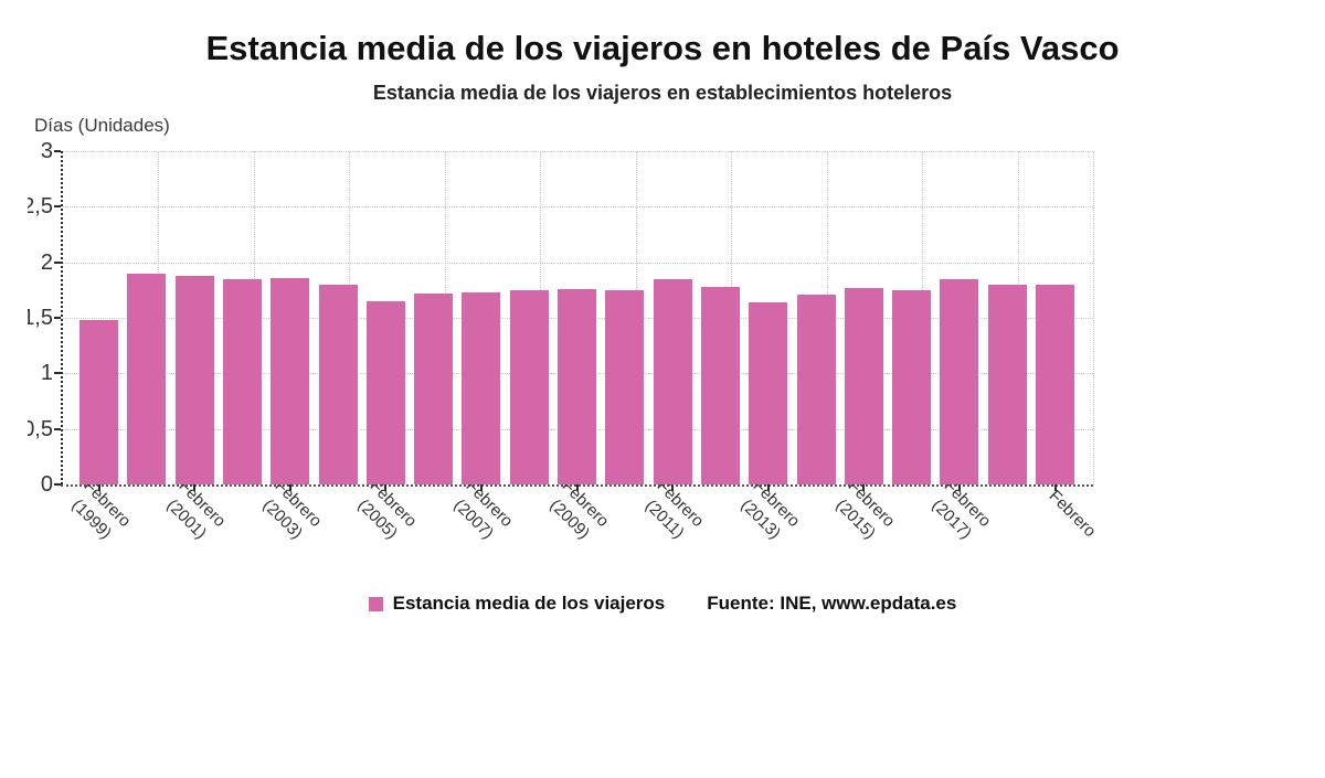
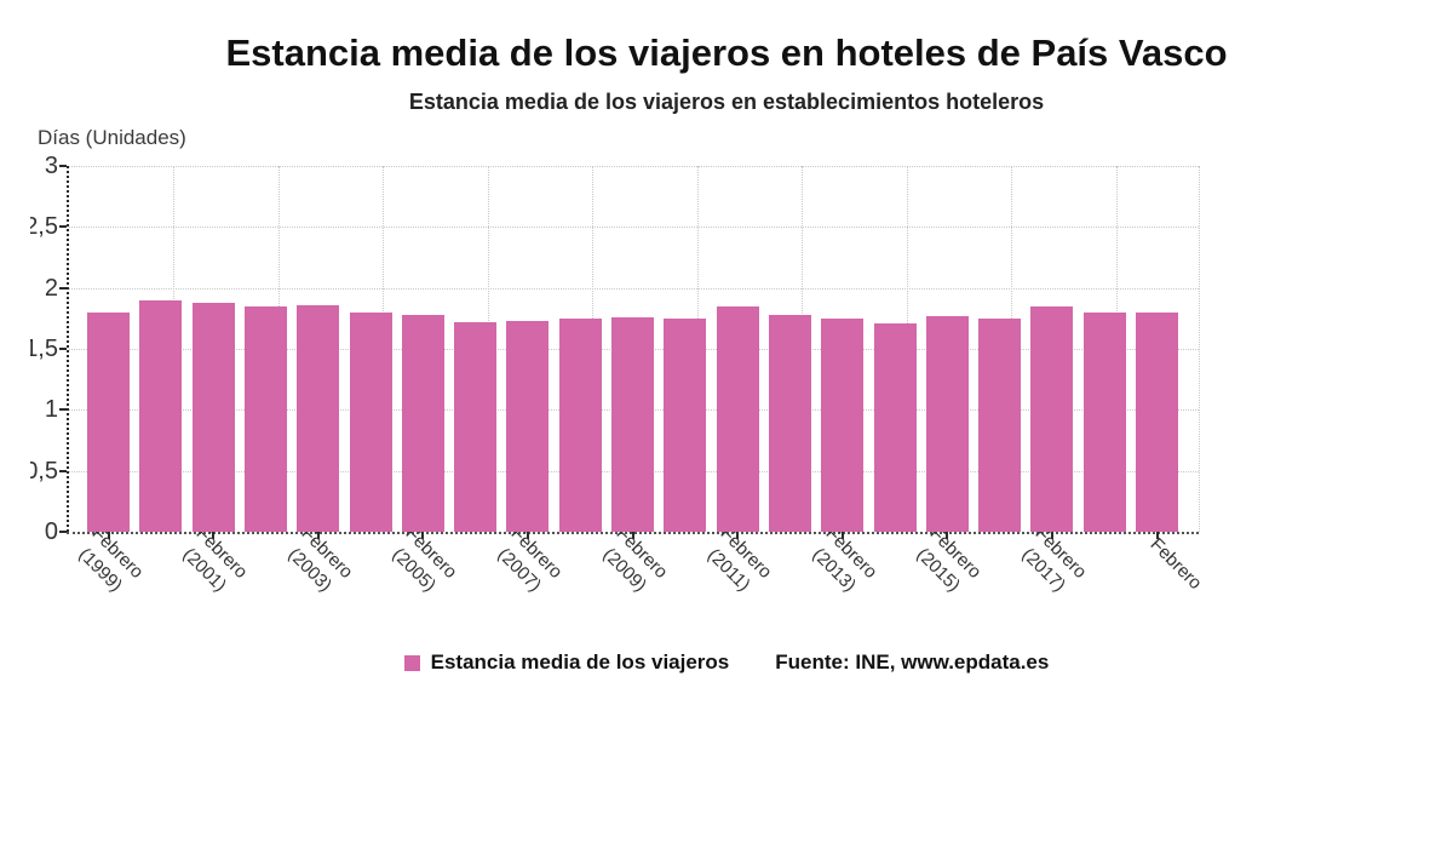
Febrero (1999): 1.48 -> 1.80
Febrero (2005): 1.65 -> 1.78
Febrero (2013): 1.64 -> 1.75
